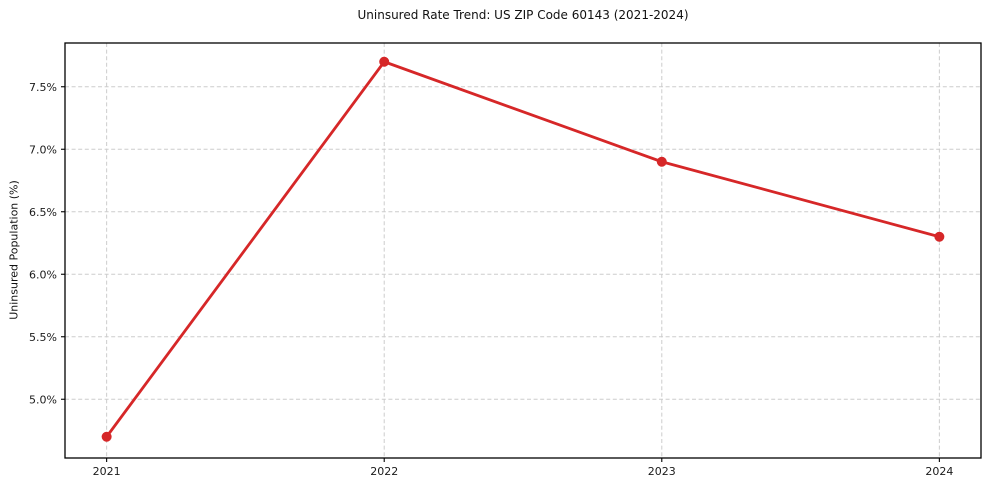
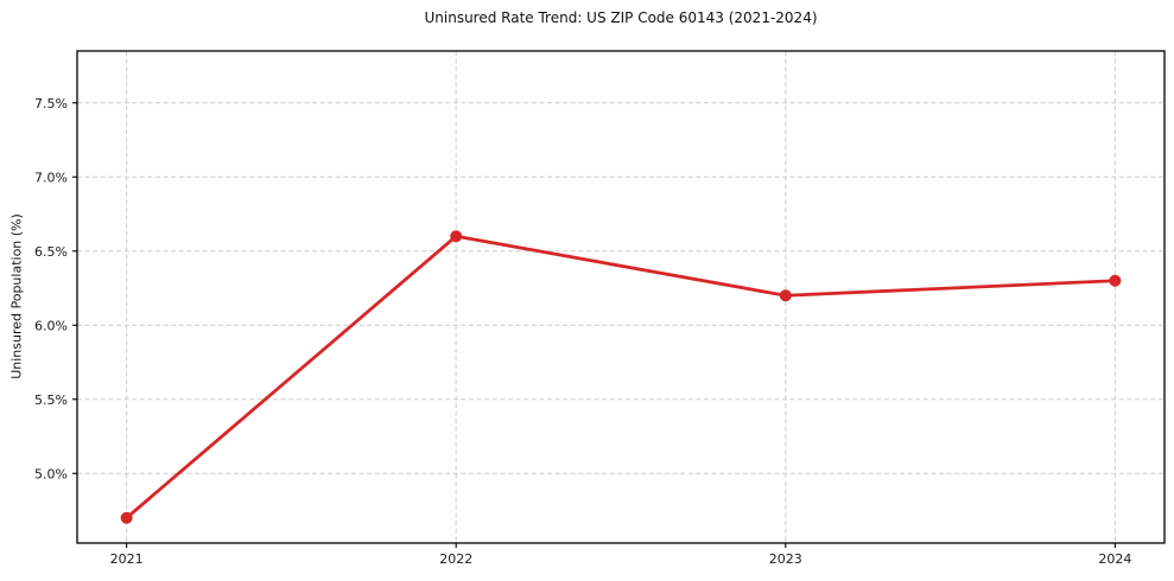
2022: 7.7% -> 6.6%
2023: 6.9% -> 6.2%
